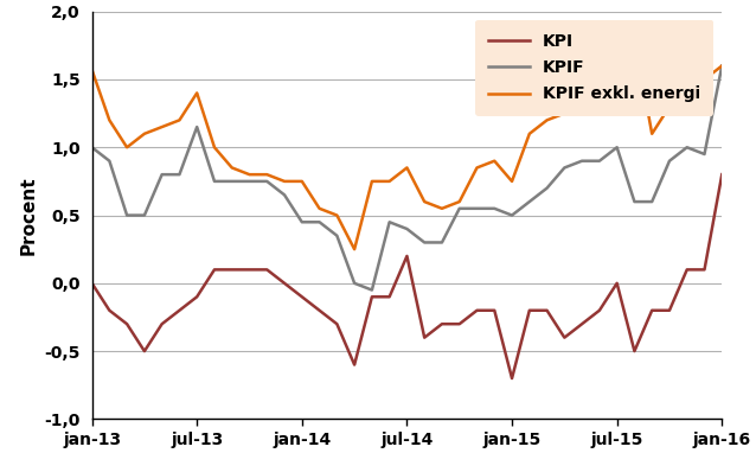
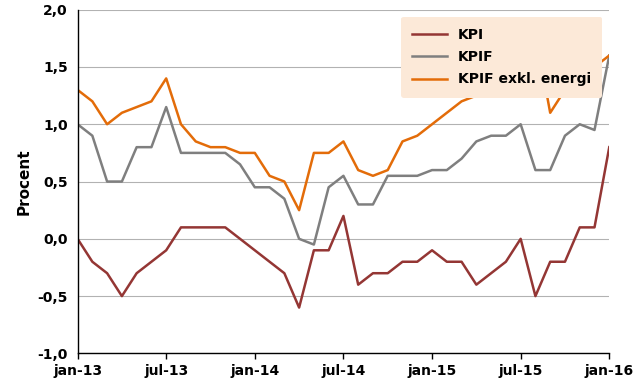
KPIF exkl. energi/jan-13: 1,57 -> 1,30
KPIF/jul-14: 0,40 -> 0,55
KPI/jan-15: -0,7 -> -0,1
KPIF/jan-15: 0,50 -> 0,60
KPIF exkl. energi/jan-15: 0,75 -> 1,00
